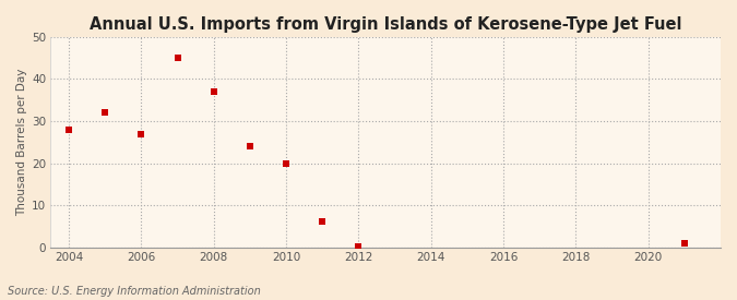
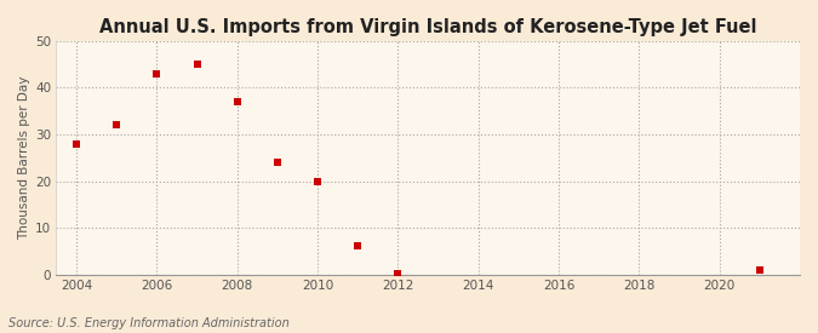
2006: 27.0 -> 43.0
